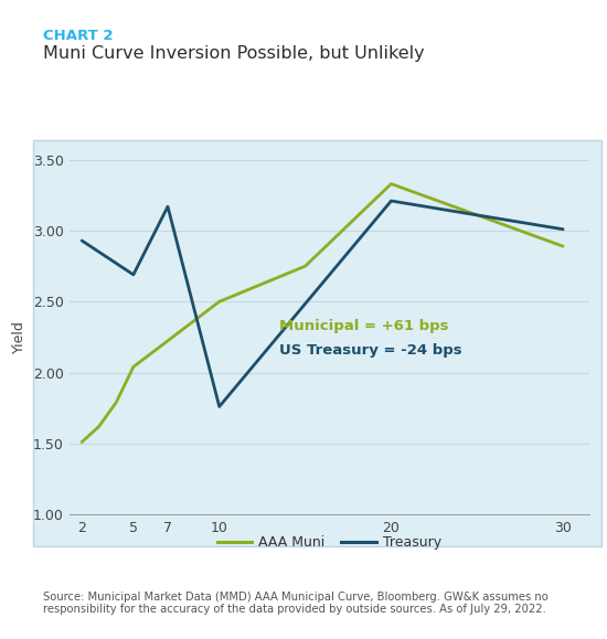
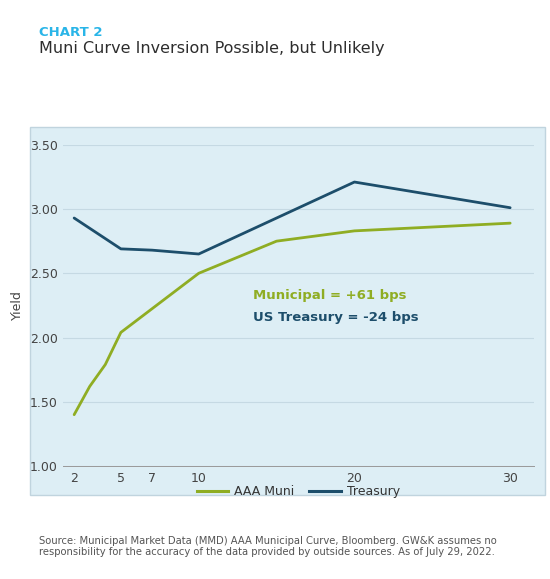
AAA Muni/2: 1.51 -> 1.40
Treasury/7: 3.17 -> 2.68
Treasury/10: 1.76 -> 2.65
AAA Muni/20: 3.33 -> 2.83
